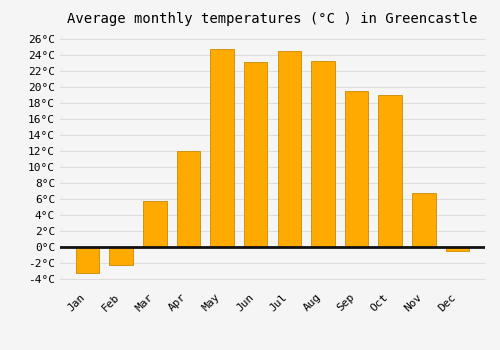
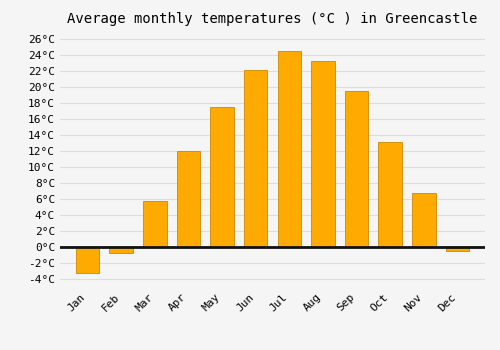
Feb: -2.2°C -> -0.8°C
May: 24.8°C -> 17.5°C
Jun: 23.2°C -> 22.2°C
Oct: 19.0°C -> 13.2°C
